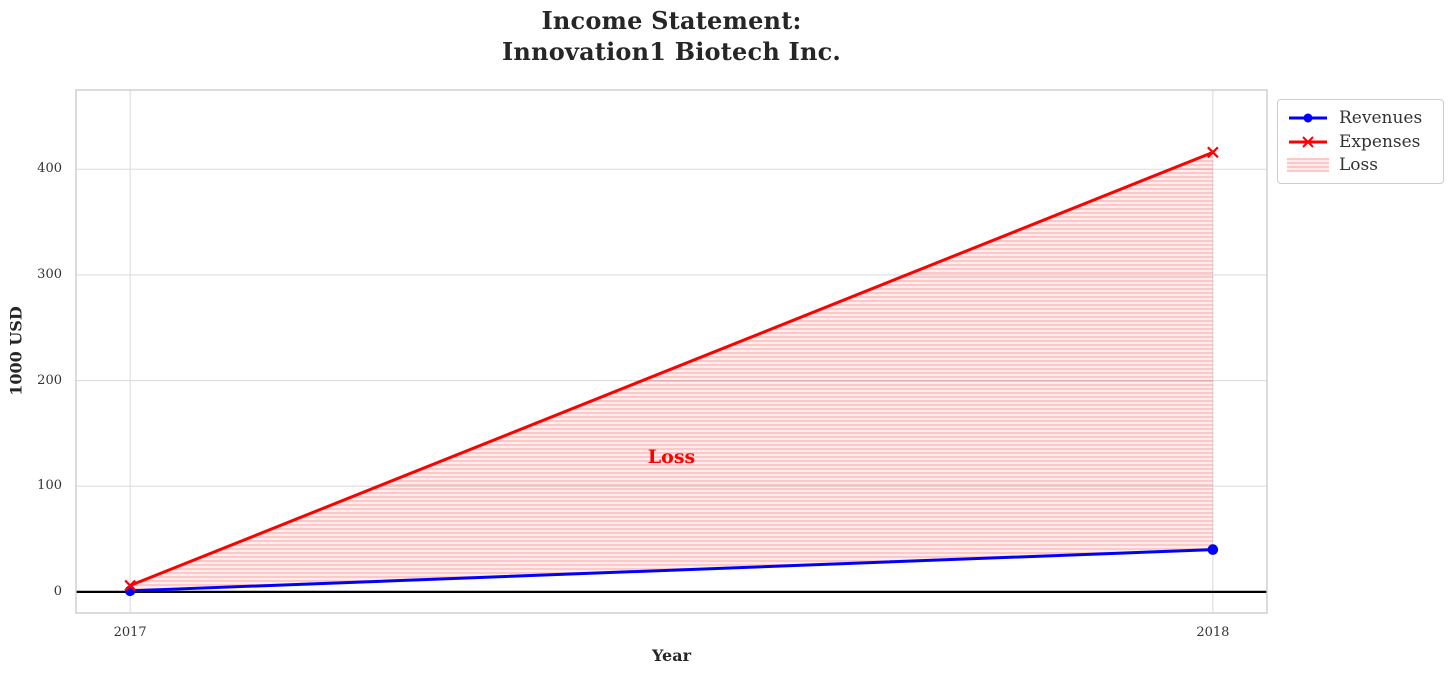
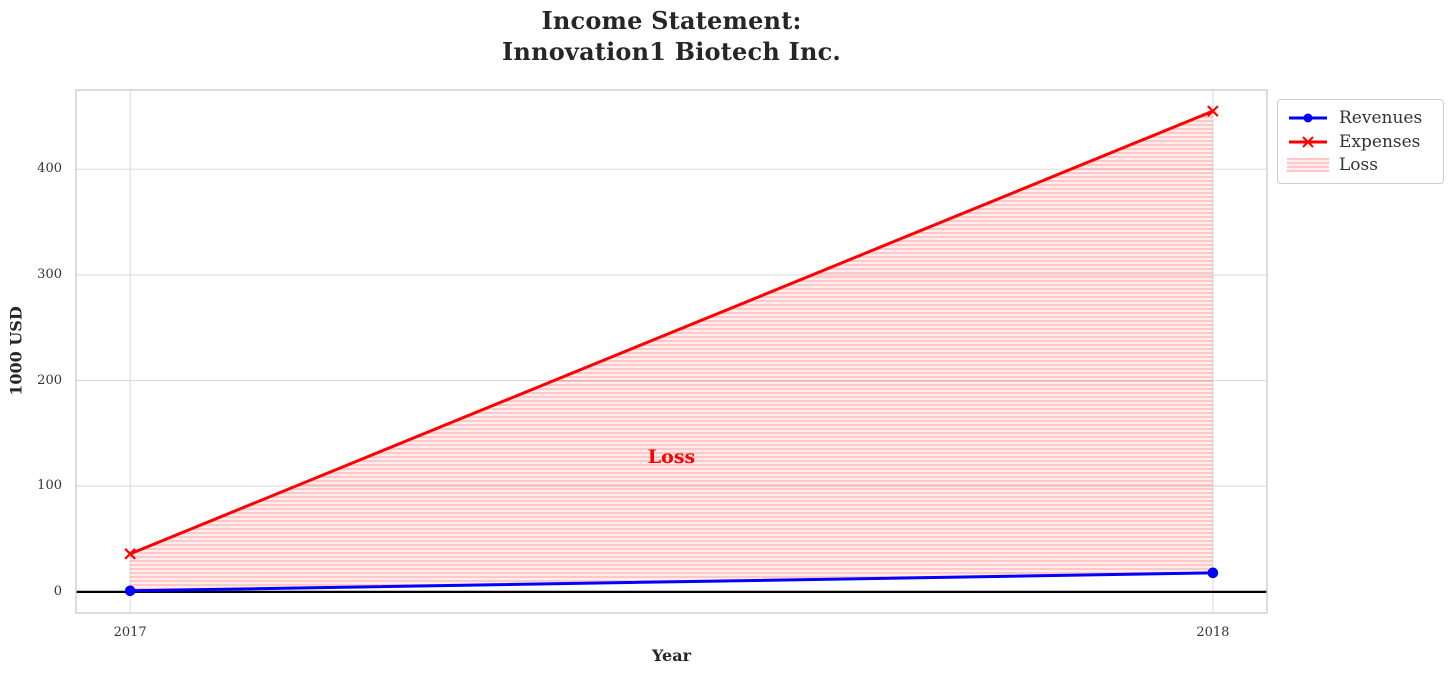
Expenses/2017: 6 -> 36
Revenues/2018: 40 -> 18
Expenses/2018: 416 -> 455
